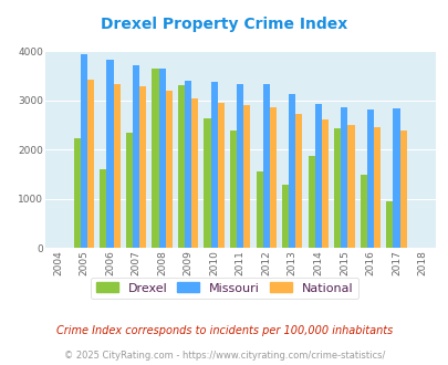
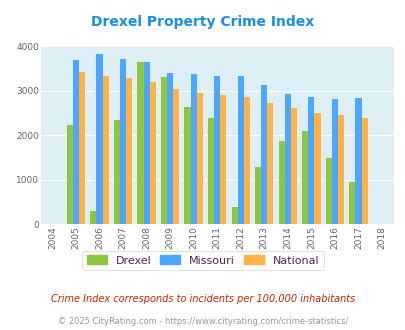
Missouri/2005: 3930 -> 3700
Drexel/2006: 1600 -> 300
Drexel/2012: 1560 -> 400
Drexel/2015: 2440 -> 2100
